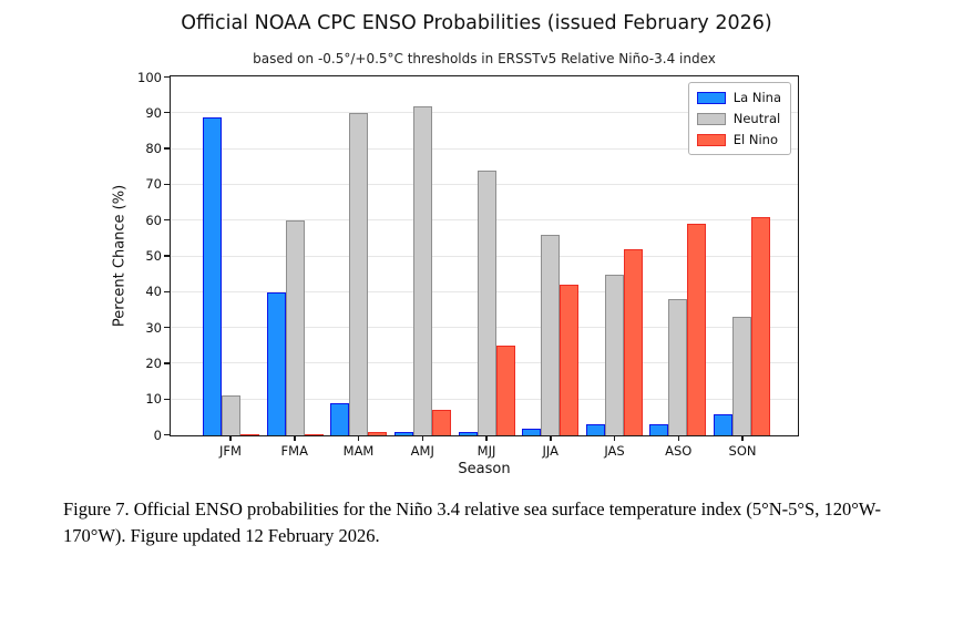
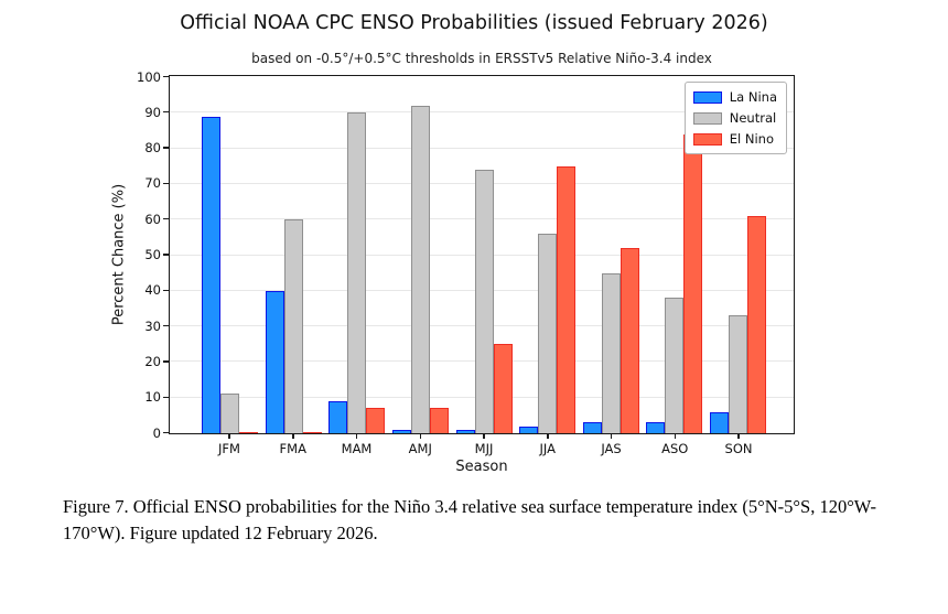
El Nino/MAM: 1 -> 7
El Nino/JJA: 42 -> 75
El Nino/ASO: 59 -> 84
